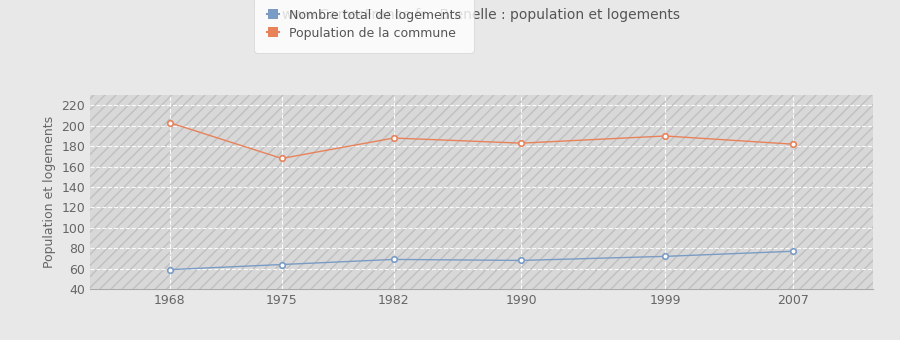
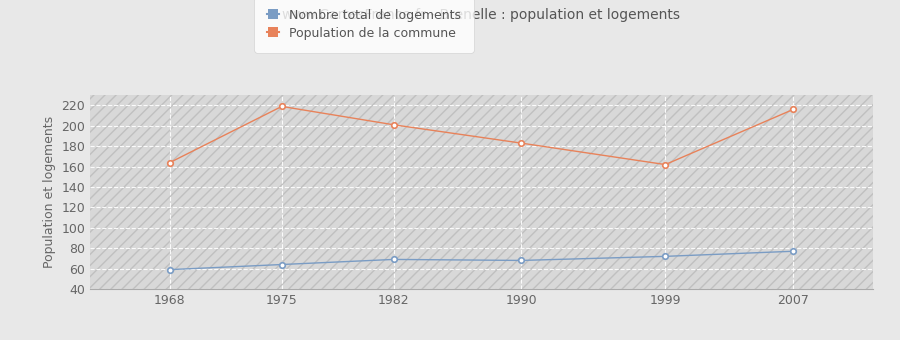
Population de la commune/1968: 203 -> 164
Population de la commune/1975: 168 -> 219
Population de la commune/1982: 188 -> 201
Population de la commune/1999: 190 -> 162
Population de la commune/2007: 182 -> 216
